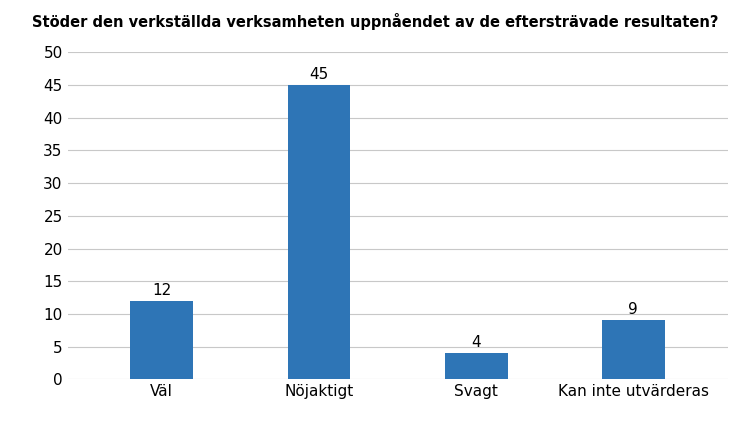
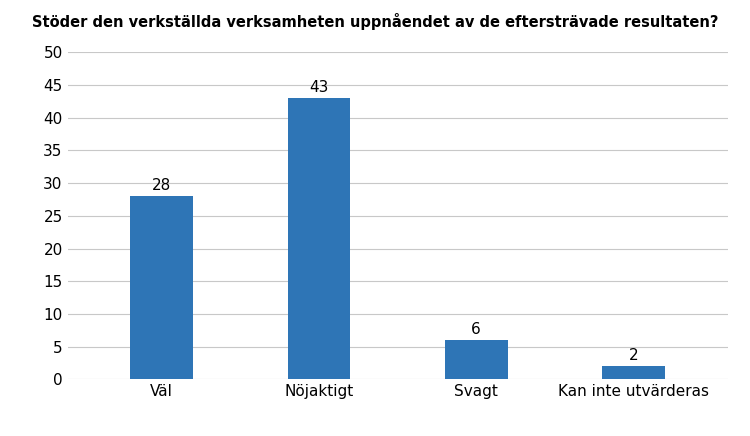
Väl: 12 -> 28
Nöjaktigt: 45 -> 43
Svagt: 4 -> 6
Kan inte utvärderas: 9 -> 2
